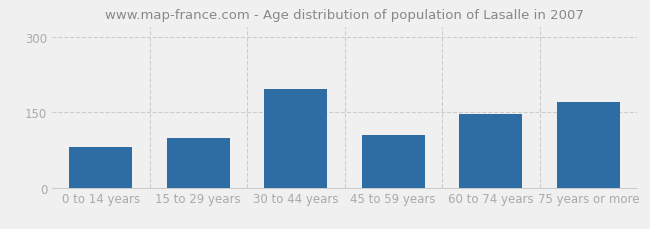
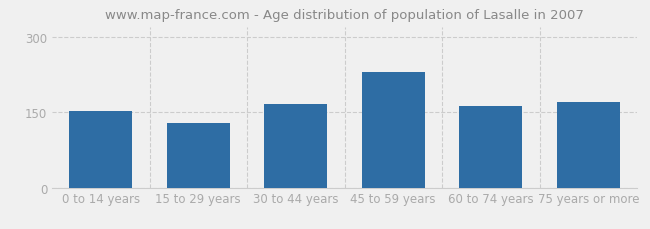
0 to 14 years: 80 -> 152
15 to 29 years: 98 -> 128
30 to 44 years: 196 -> 166
45 to 59 years: 104 -> 230
60 to 74 years: 146 -> 162
